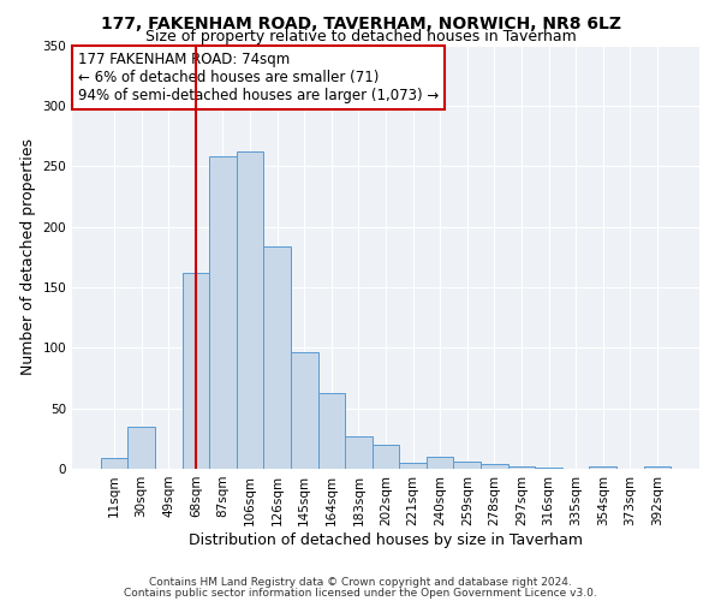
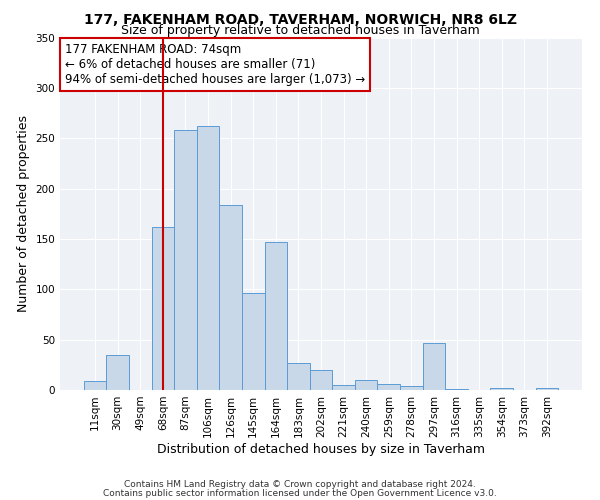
164sqm: 63 -> 147
297sqm: 2 -> 47
